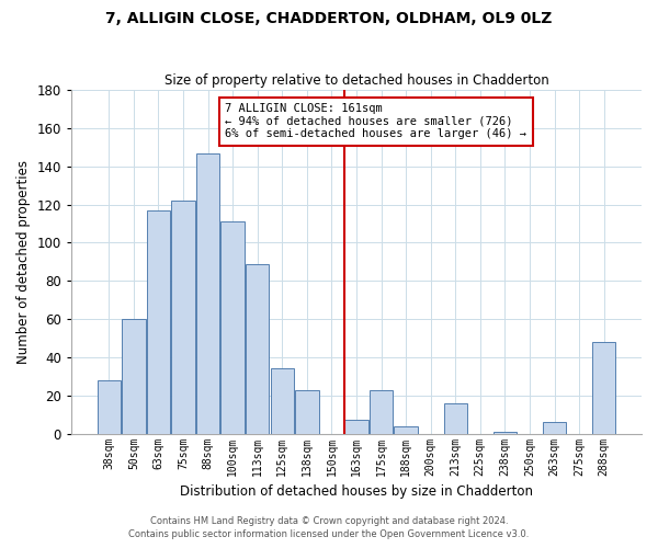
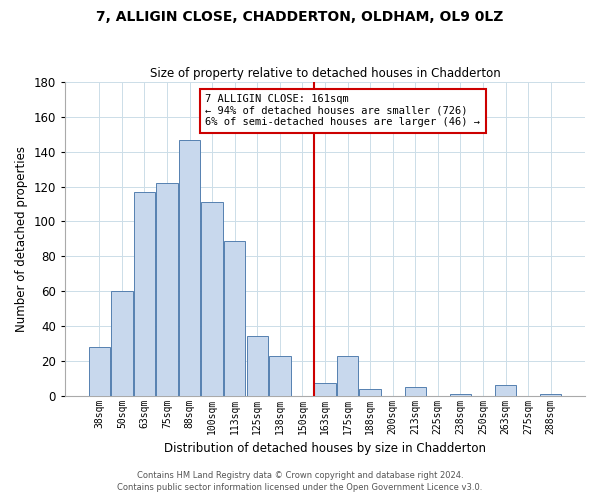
213sqm: 16 -> 5
288sqm: 48 -> 1
